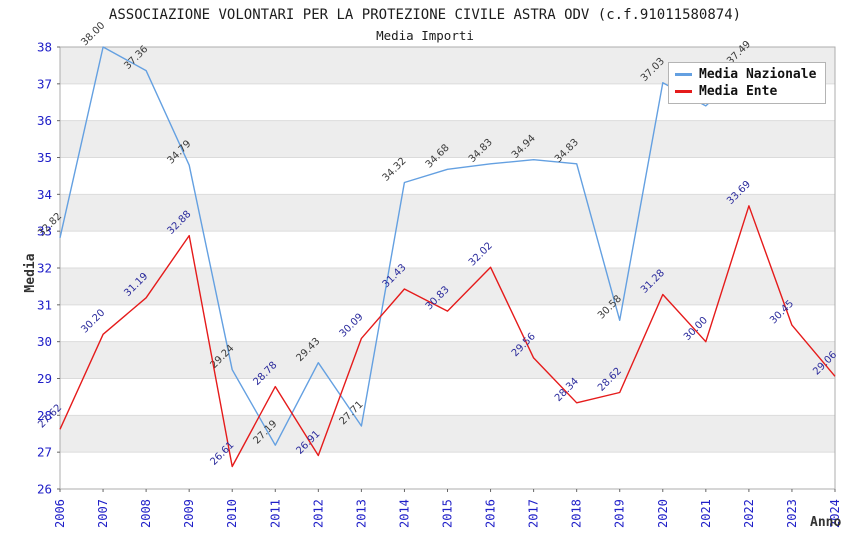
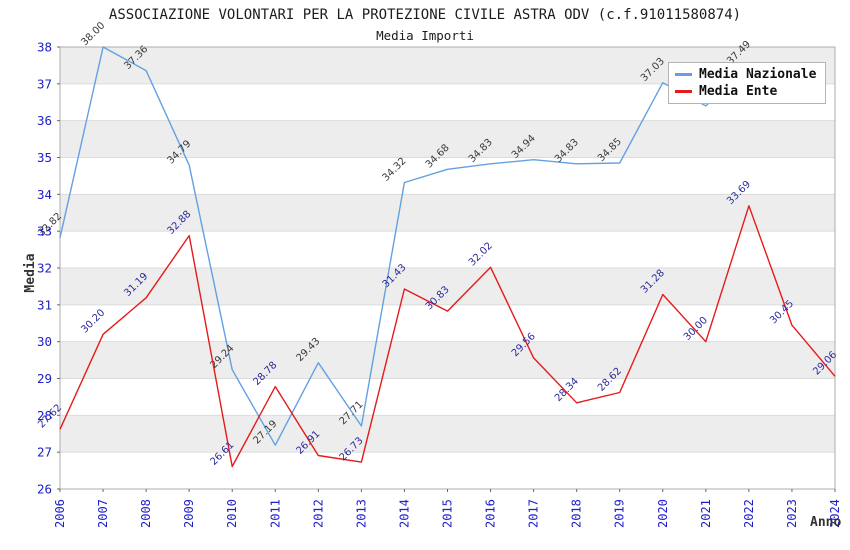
Media Ente/2013: 30.09 -> 26.73
Media Nazionale/2019: 30.58 -> 34.85
